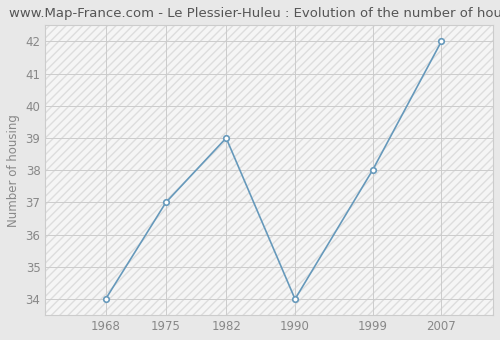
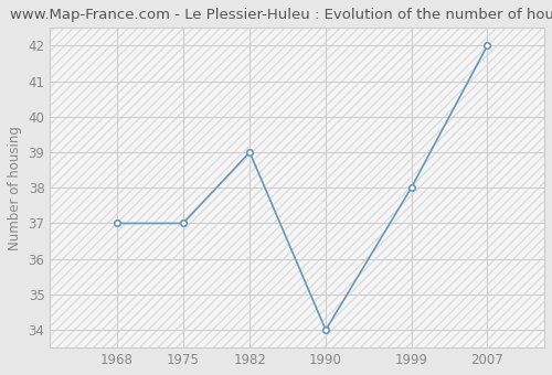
1968: 34 -> 37
